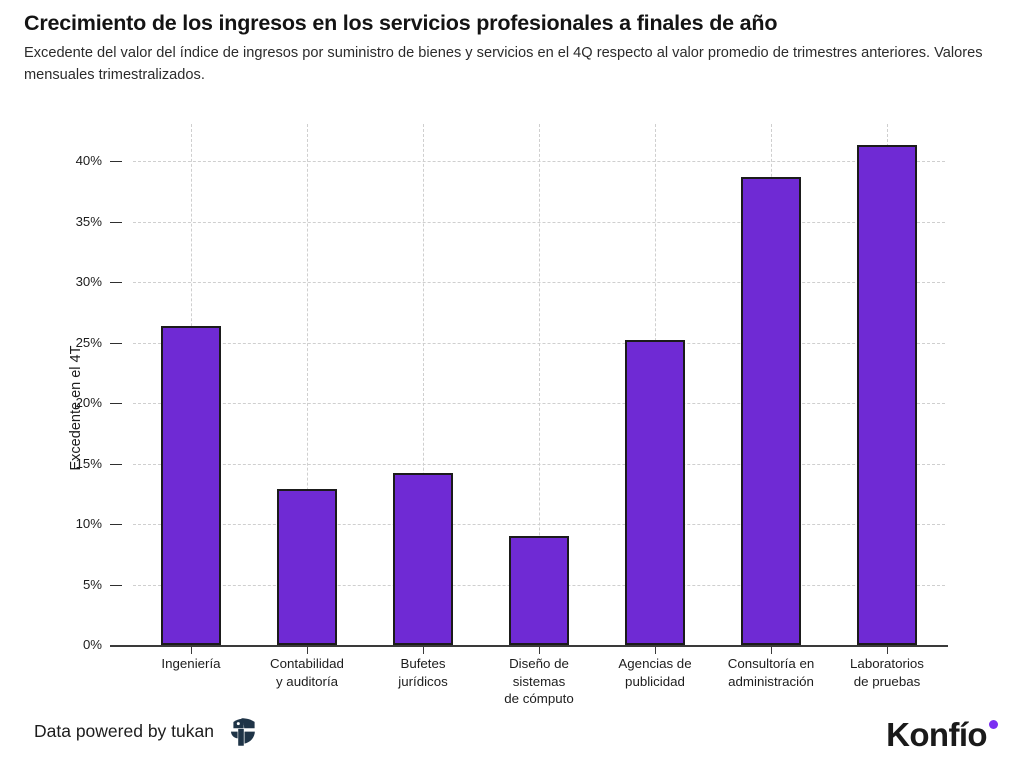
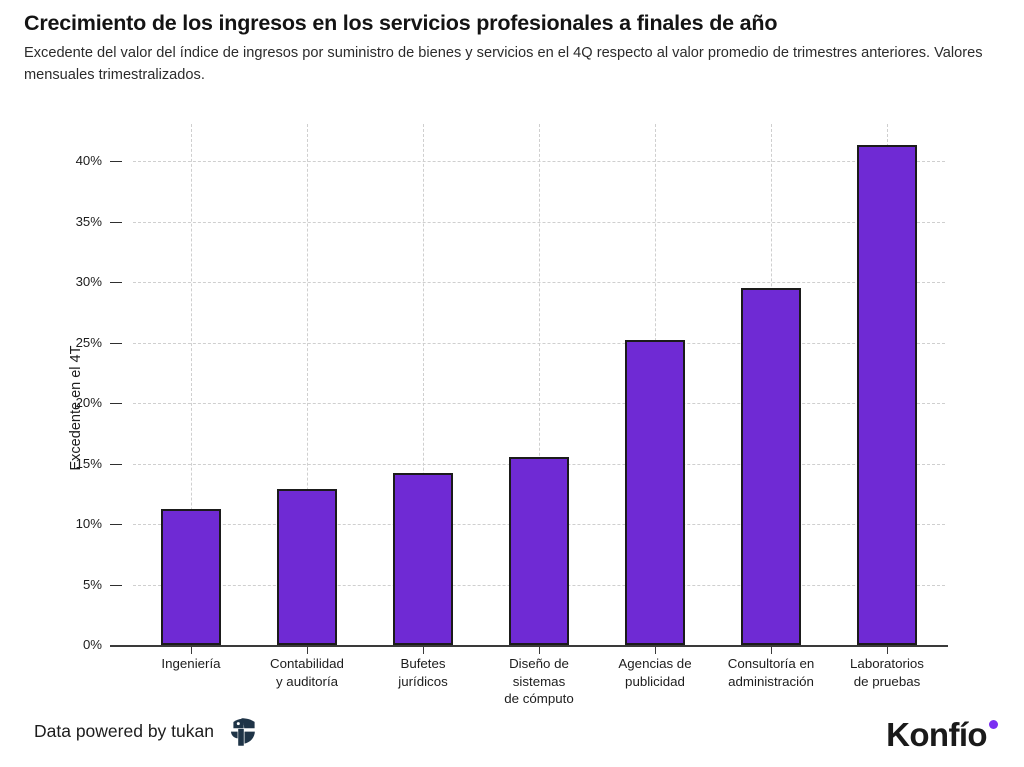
Ingeniería: 26.4% -> 11.2%
Diseño de sistemas de cómputo: 9.0% -> 15.5%
Consultoría en administración: 38.7% -> 29.5%
